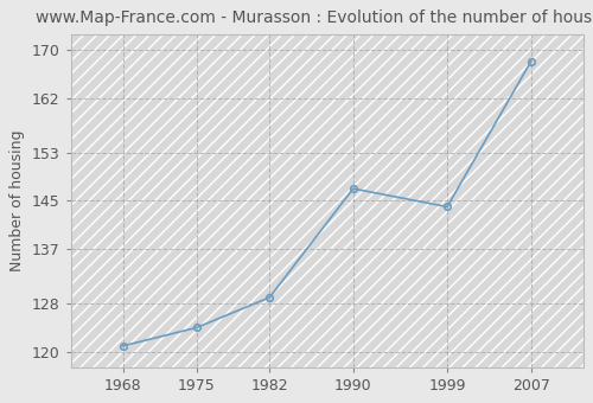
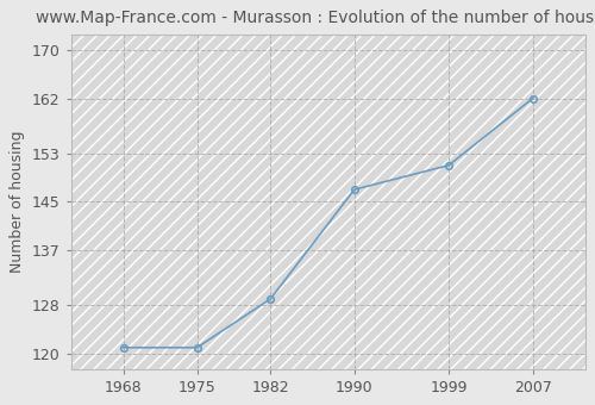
1975: 124 -> 121
1999: 144 -> 151
2007: 168 -> 162
